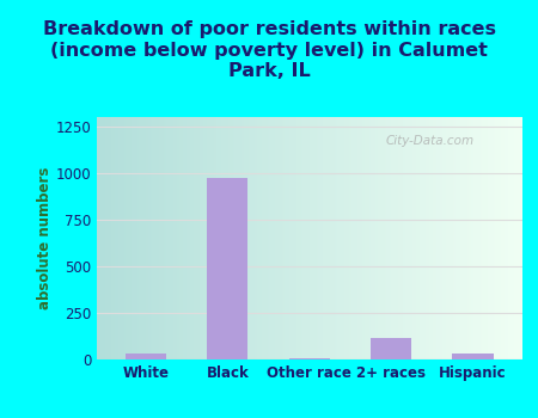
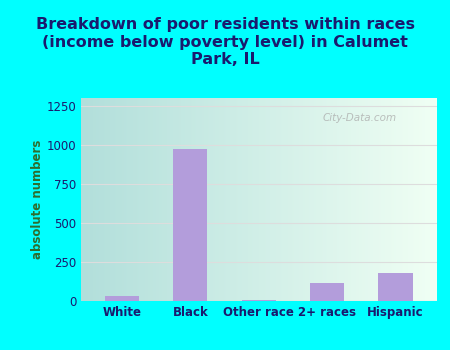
Hispanic: 30 -> 180
